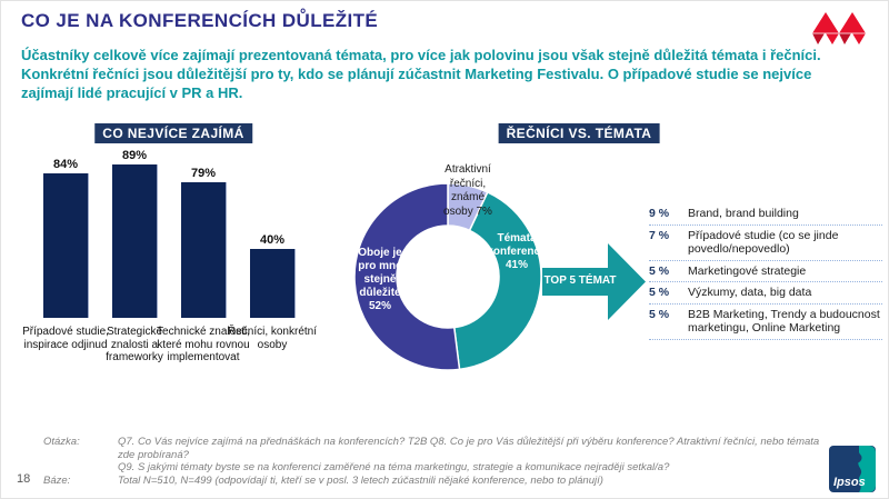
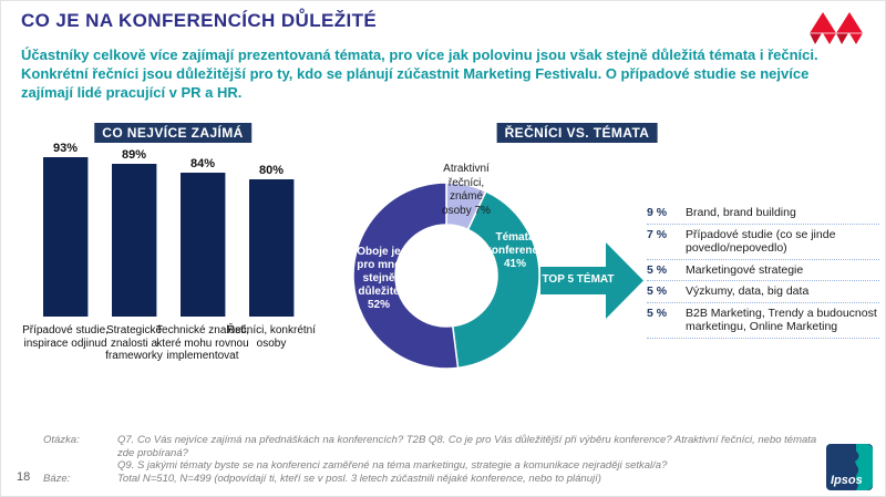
CO NEJVÍCE ZAJÍMÁ/Případové studie, inspirace odjinud: 84% -> 93%
CO NEJVÍCE ZAJÍMÁ/Technické znalosti, které mohu rovnou implementovat: 79% -> 84%
CO NEJVÍCE ZAJÍMÁ/Řečníci, konkrétní osoby: 40% -> 80%
